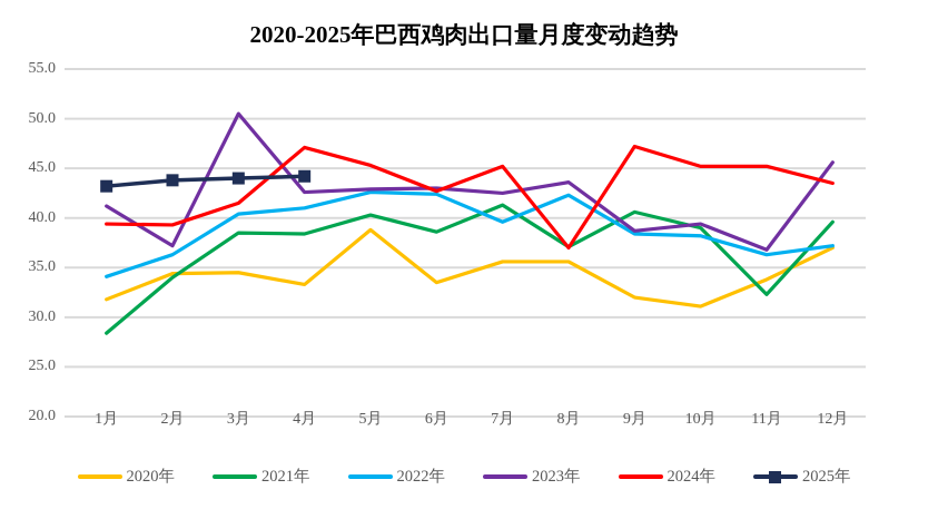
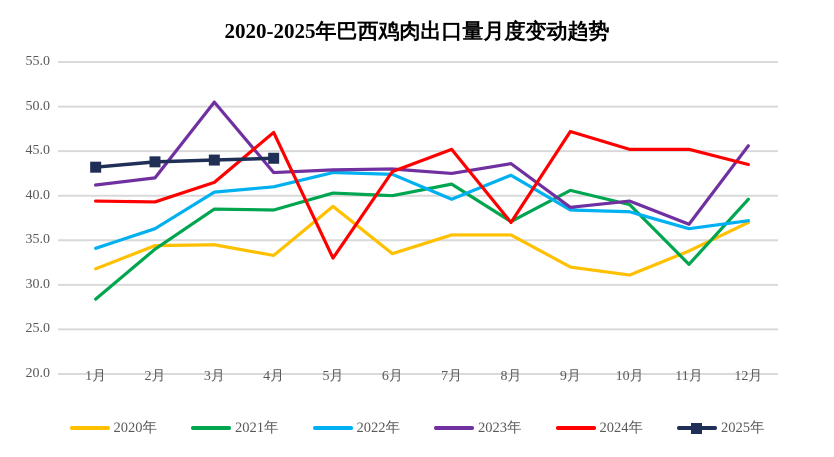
2023年/2月: 37 -> 42
2024年/5月: 45 -> 33
2021年/6月: 39 -> 40
